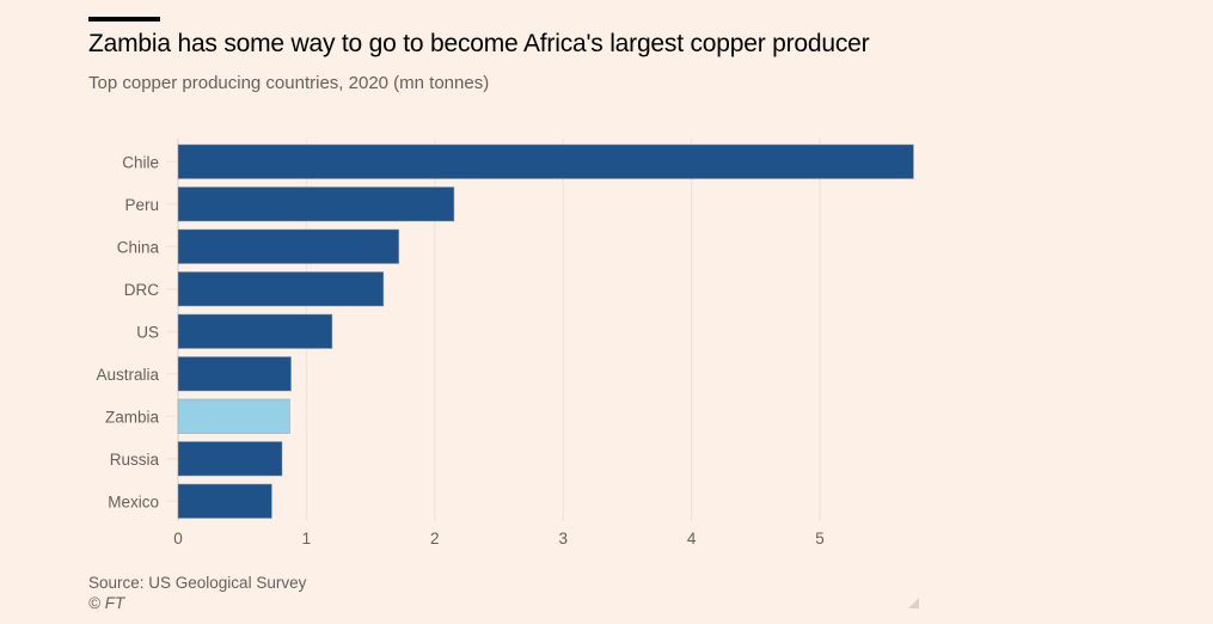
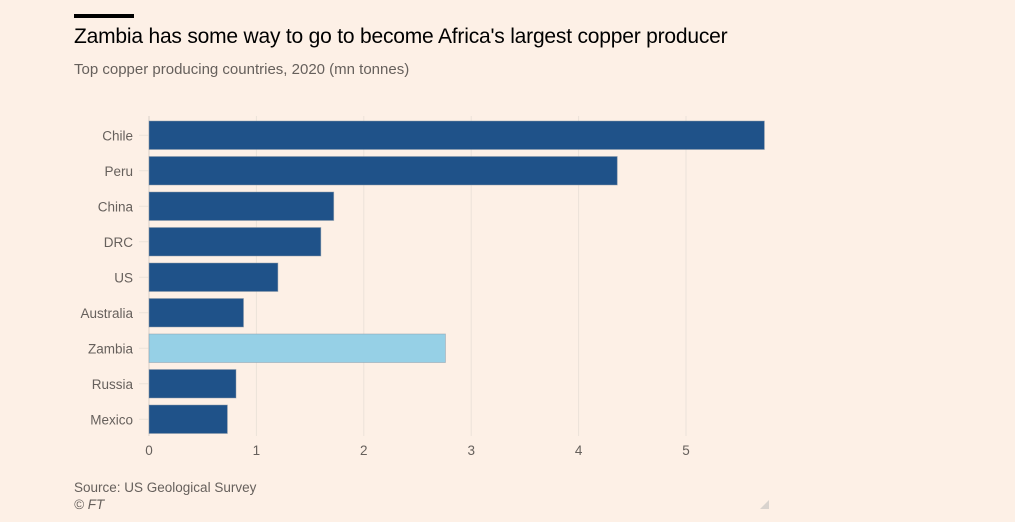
Peru: 2.15 -> 4.36
Zambia: 0.87 -> 2.76
